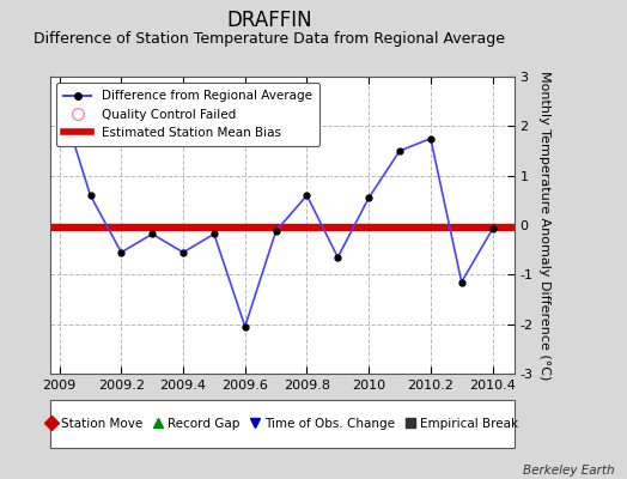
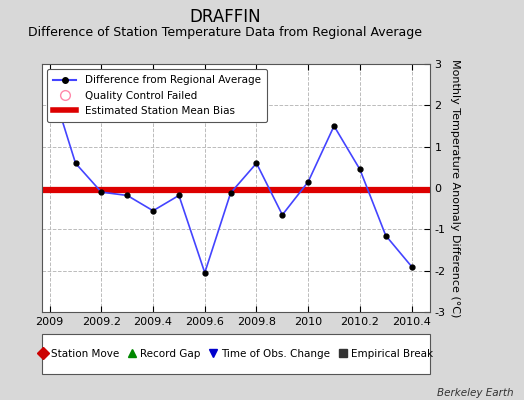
2009.2: -0.55 -> -0.10
2010: 0.55 -> 0.15
2010.2: 1.75 -> 0.45
2010.4: -0.08 -> -1.90
